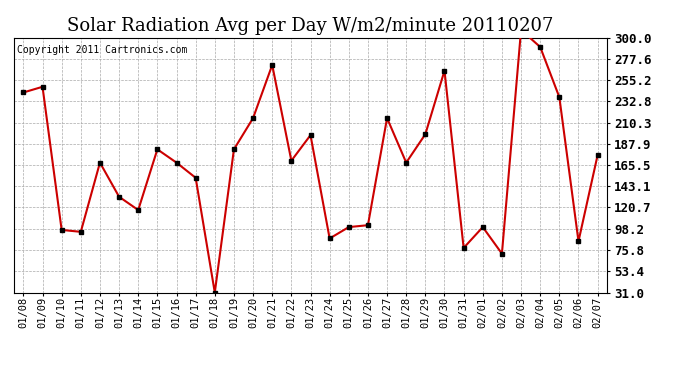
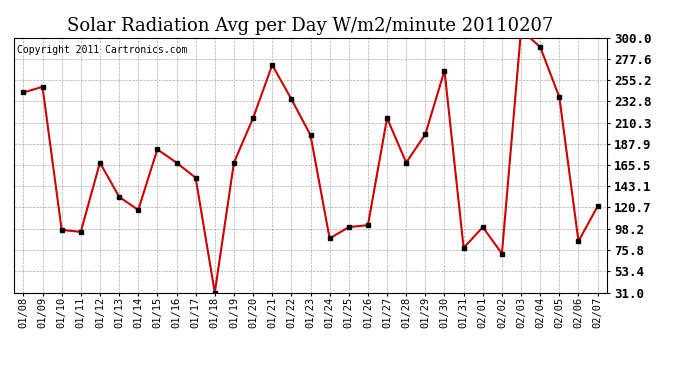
01/19: 182 -> 168
01/22: 170 -> 235
02/07: 176 -> 122
